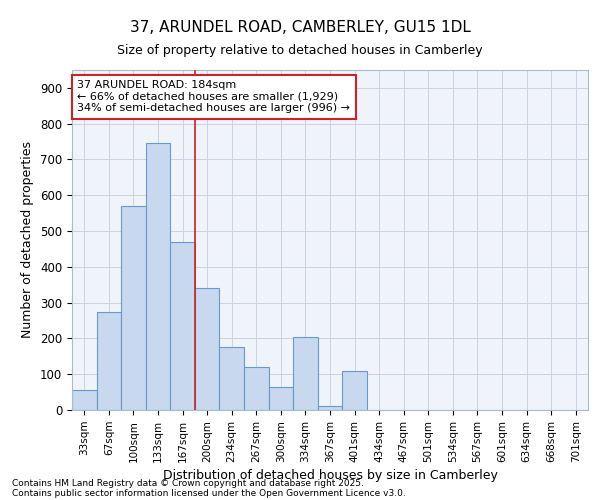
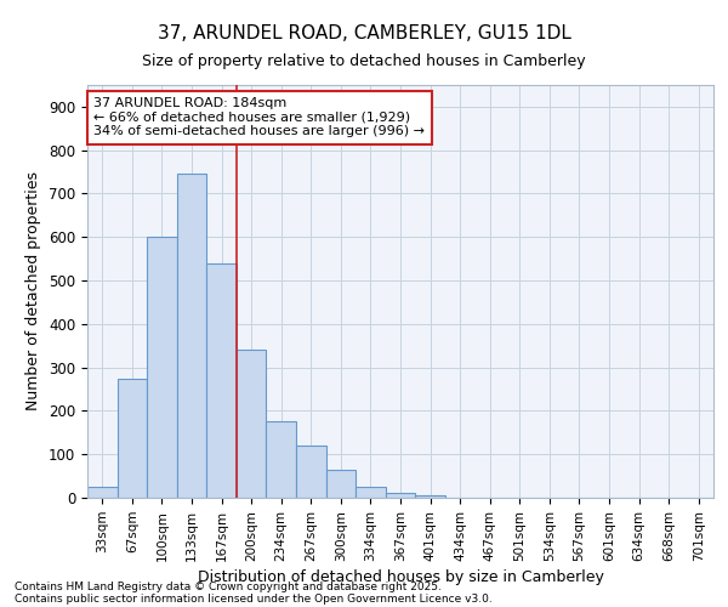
33sqm: 55 -> 25
100sqm: 570 -> 600
167sqm: 470 -> 540
334sqm: 205 -> 25
401sqm: 110 -> 5
